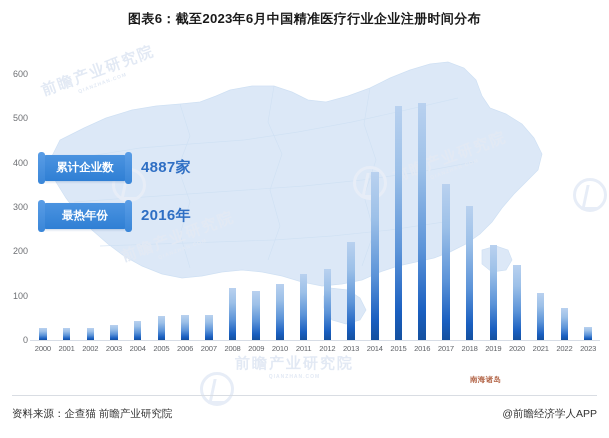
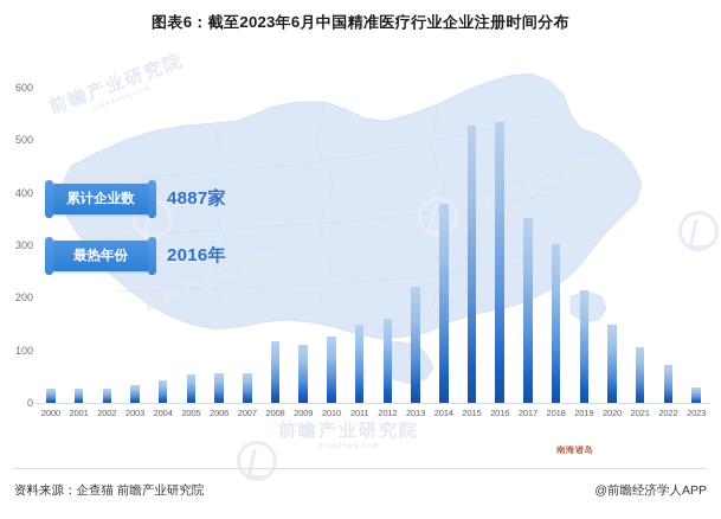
2020: 170 -> 150
